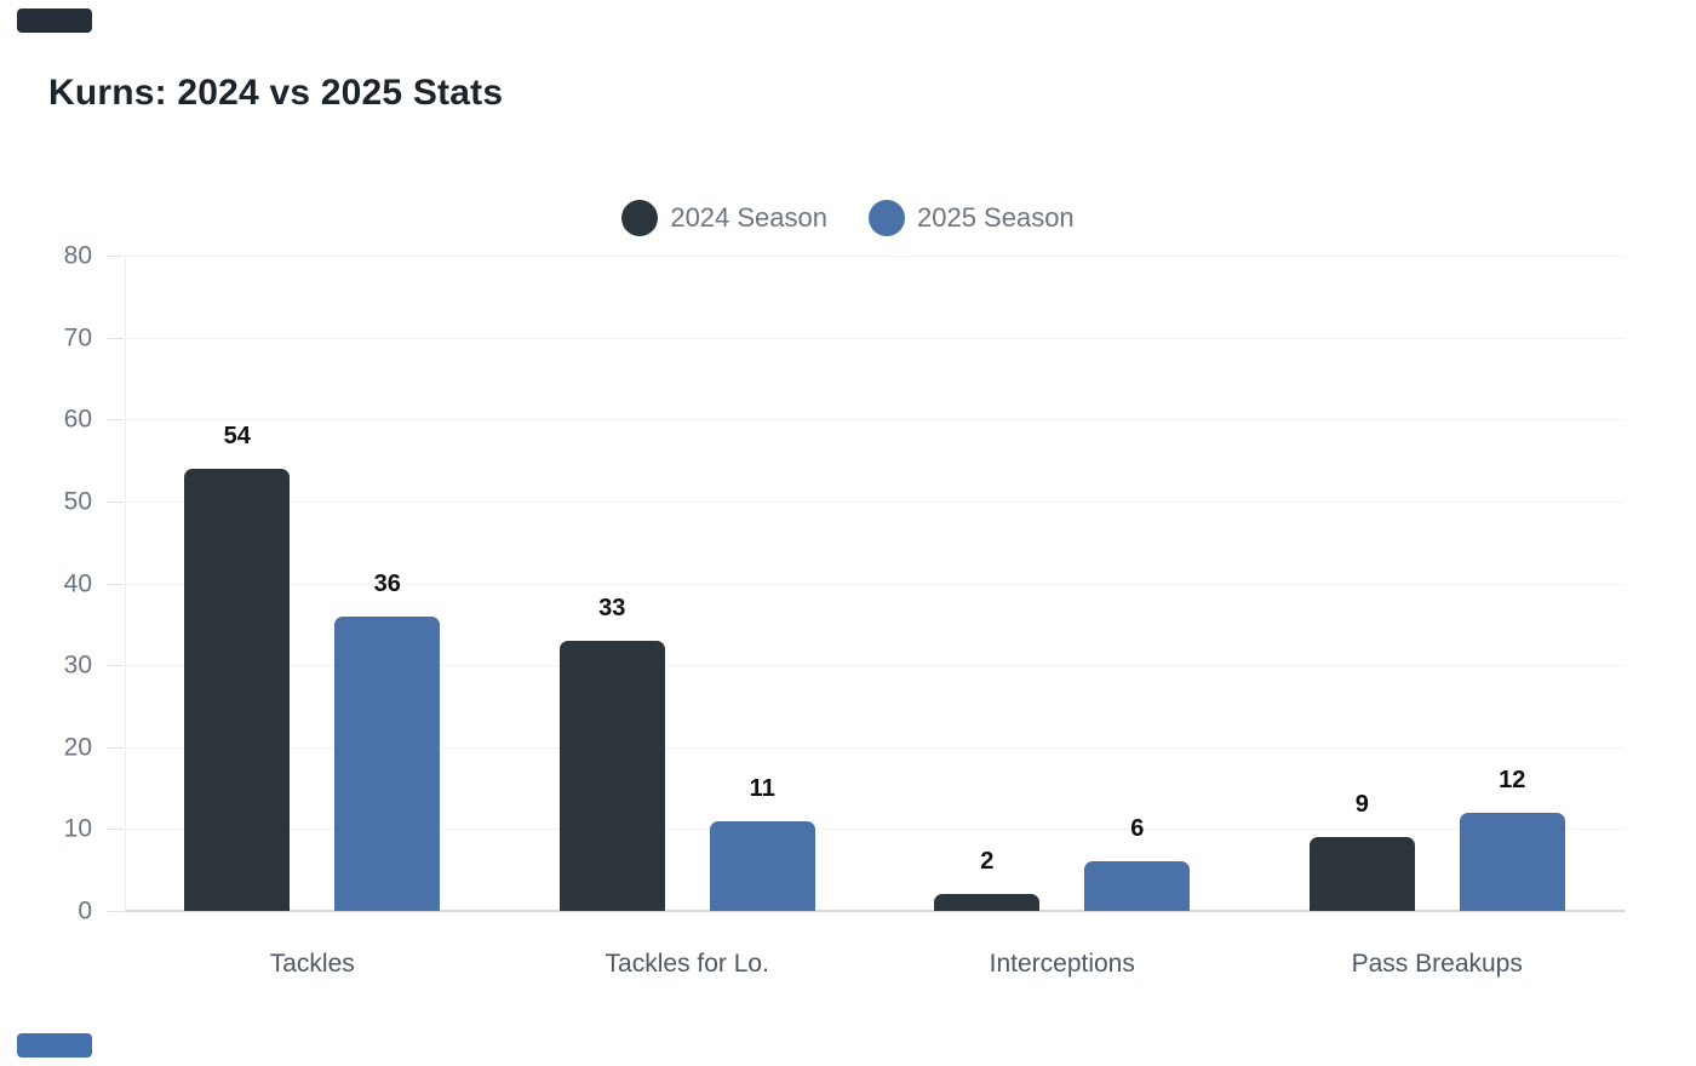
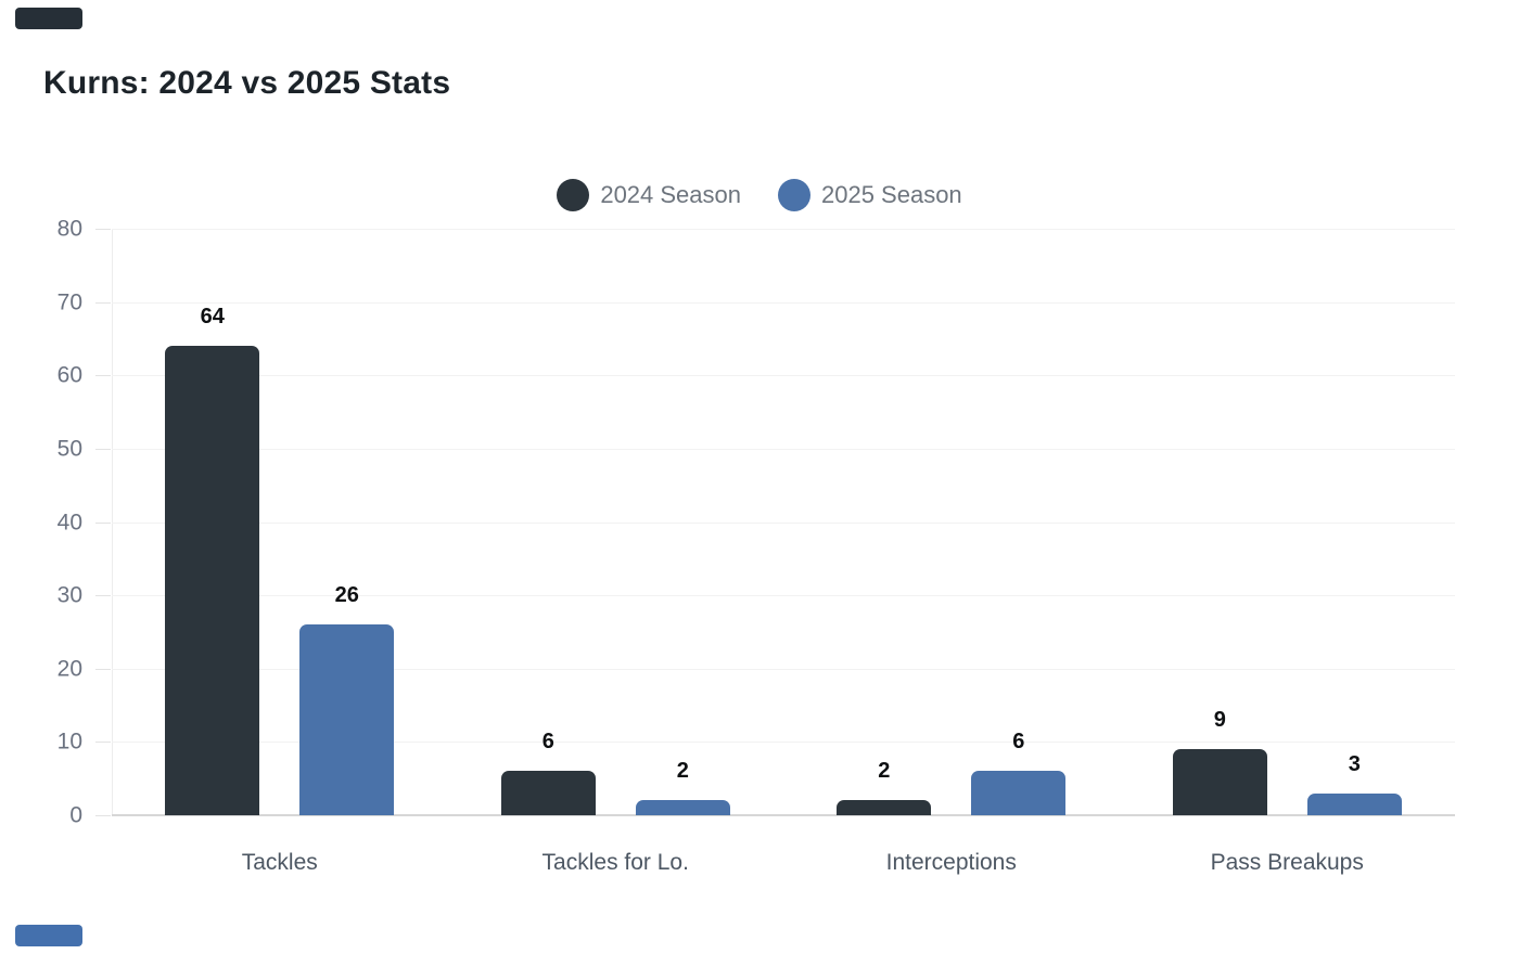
2024 Season/Tackles: 54 -> 64
2025 Season/Tackles: 36 -> 26
2024 Season/Tackles for Lo.: 33 -> 6
2025 Season/Tackles for Lo.: 11 -> 2
2025 Season/Pass Breakups: 12 -> 3
